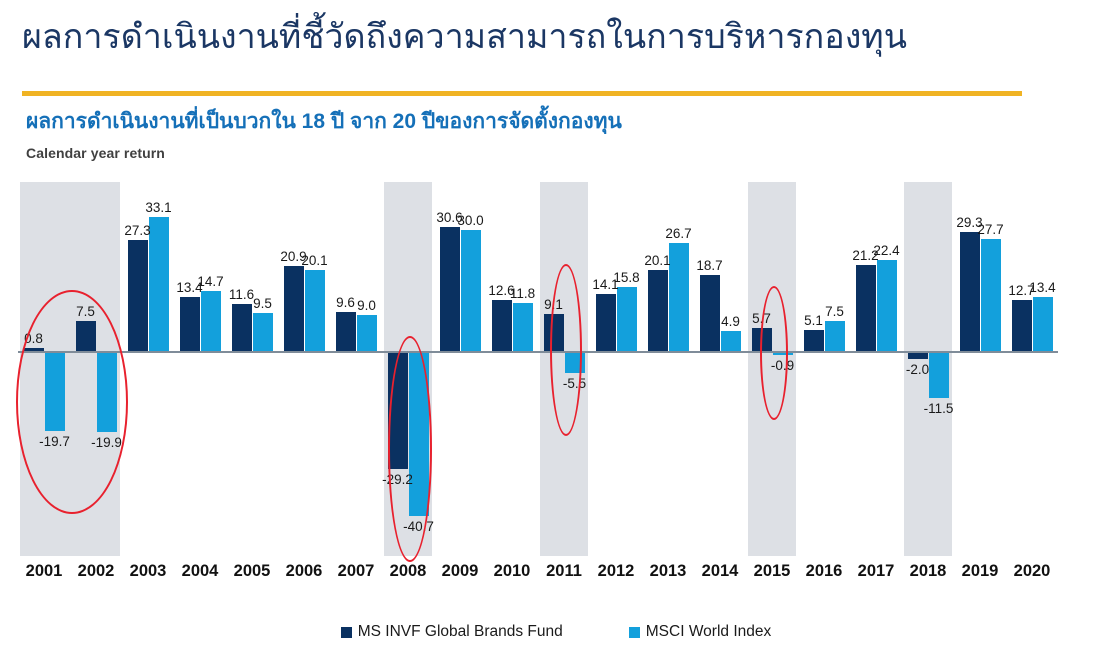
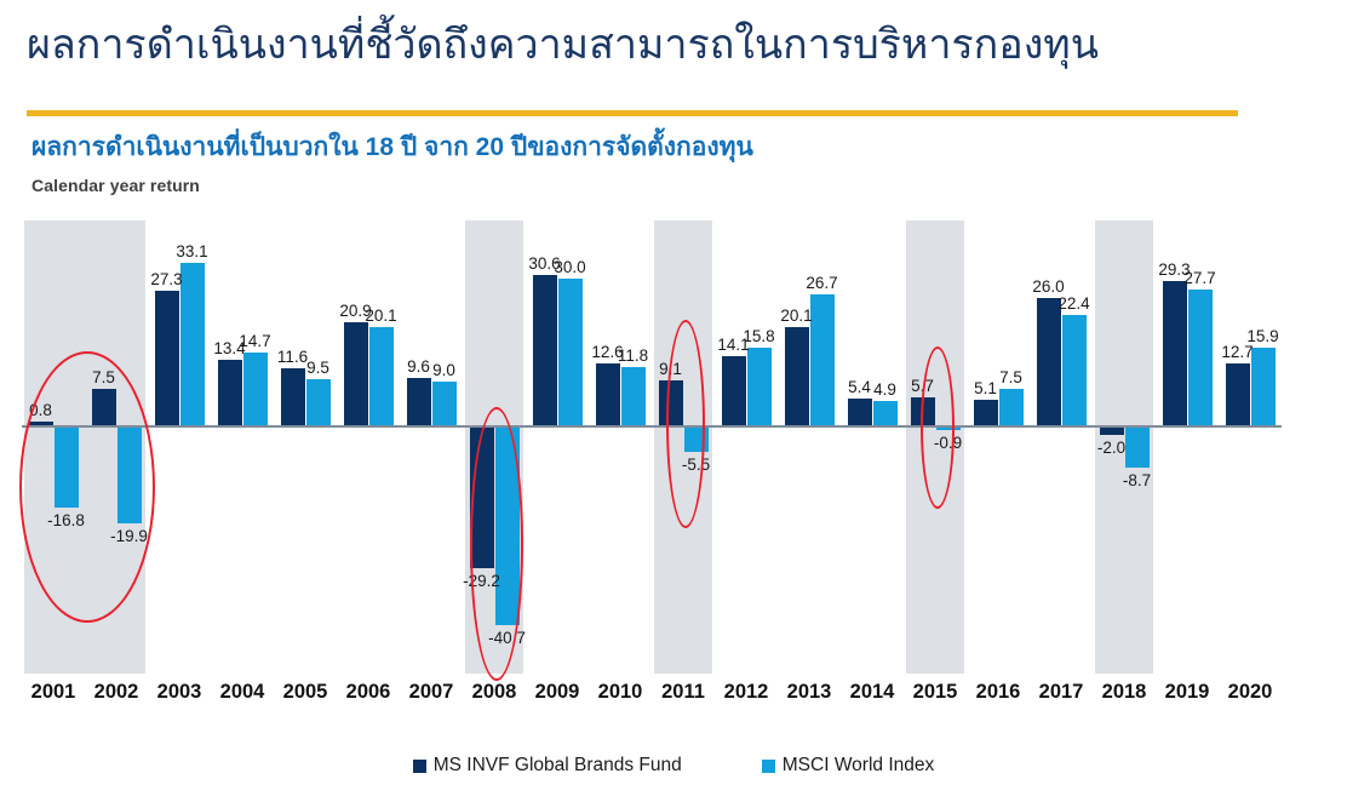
MSCI World Index/2001: -19.7 -> -16.8
MS INVF Global Brands Fund/2014: 18.7 -> 5.4
MS INVF Global Brands Fund/2017: 21.2 -> 26.0
MSCI World Index/2018: -11.5 -> -8.7
MSCI World Index/2020: 13.4 -> 15.9
